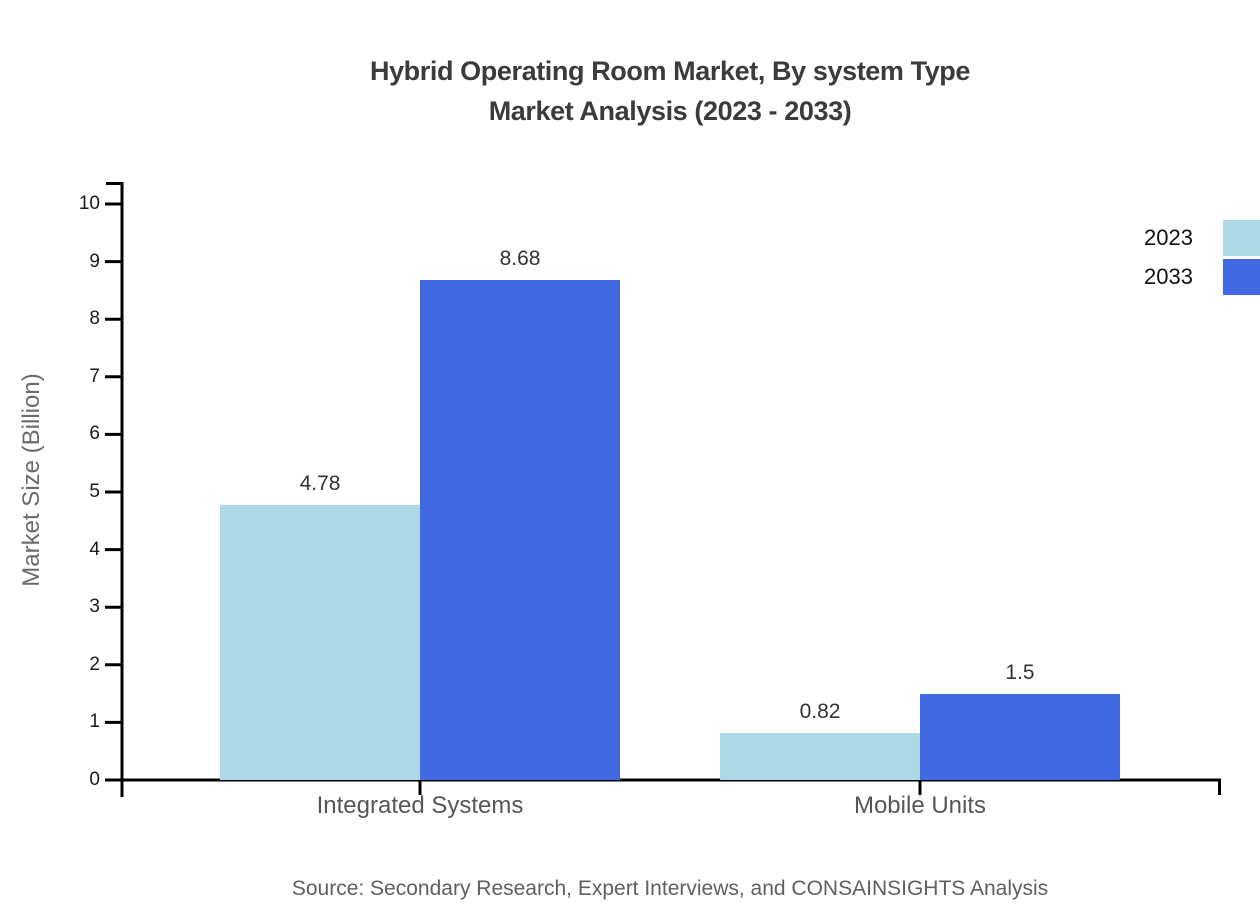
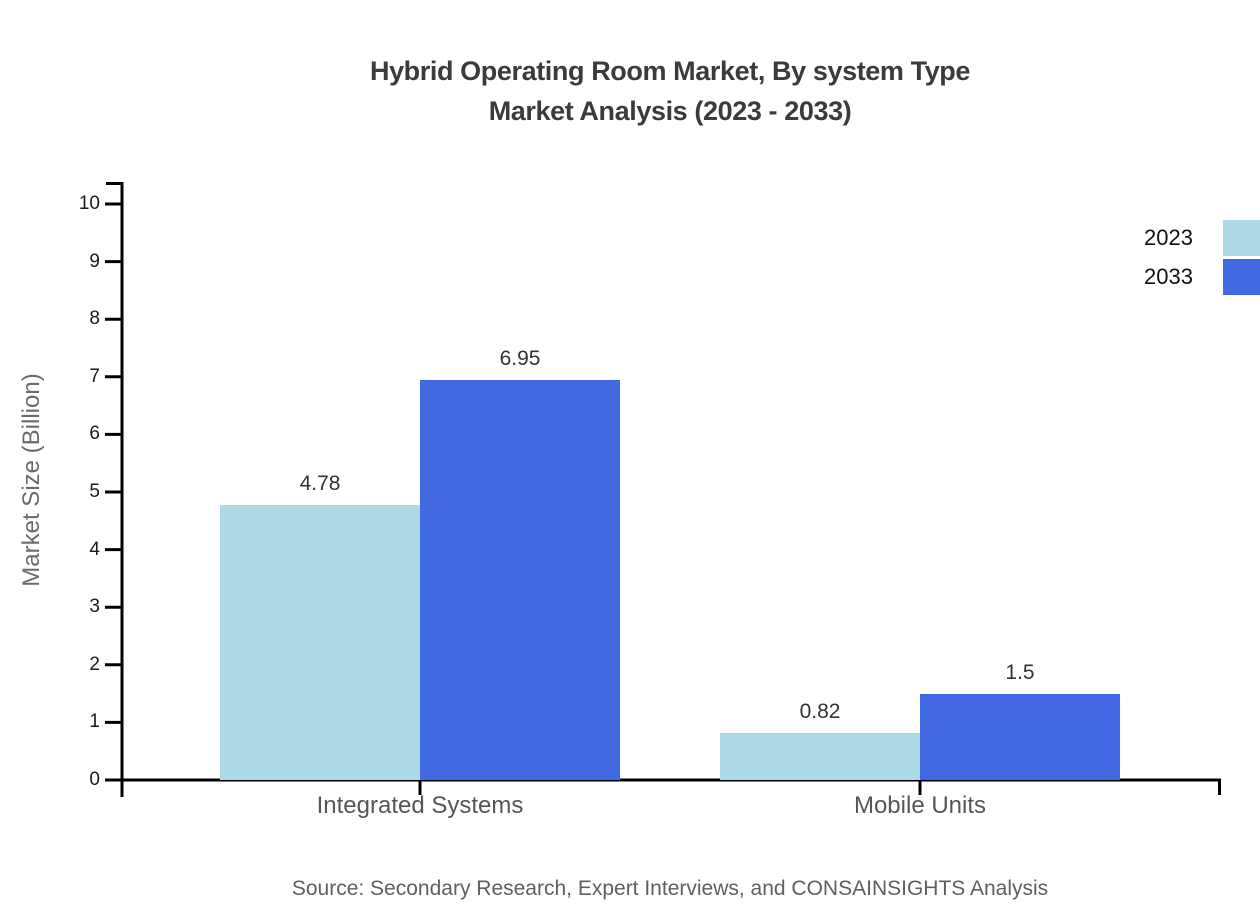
2033/Integrated Systems: 8.68 -> 6.95
